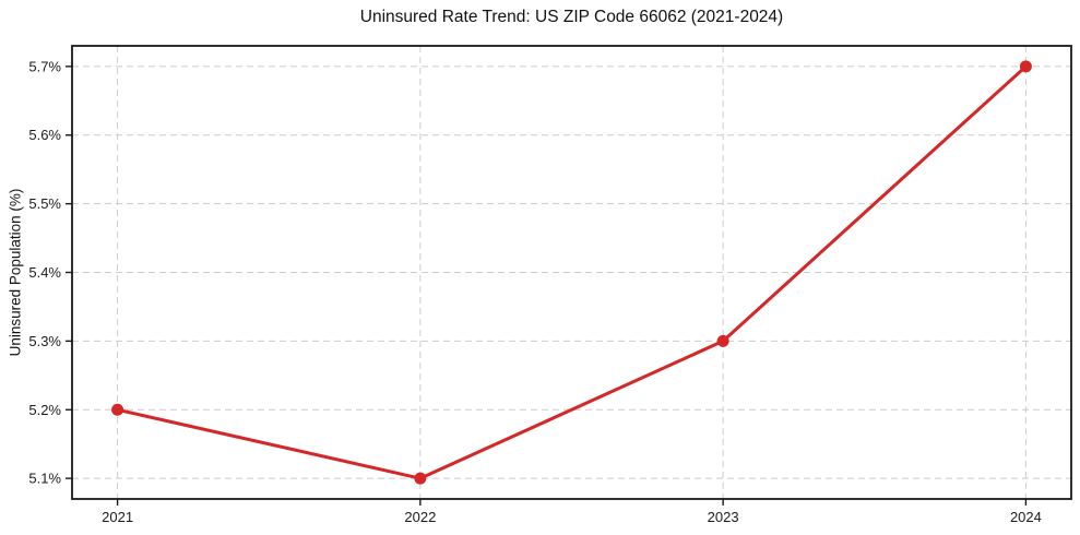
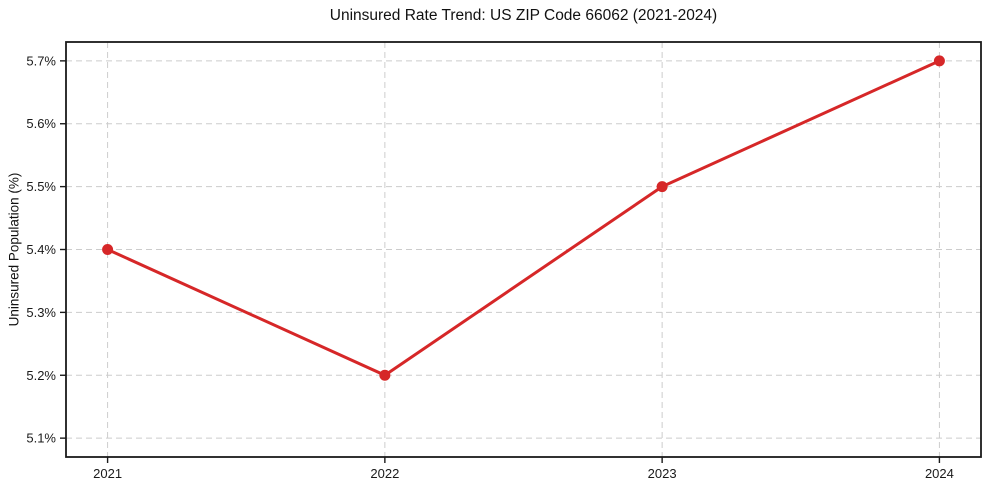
2021: 5.2% -> 5.4%
2022: 5.1% -> 5.2%
2023: 5.3% -> 5.5%
